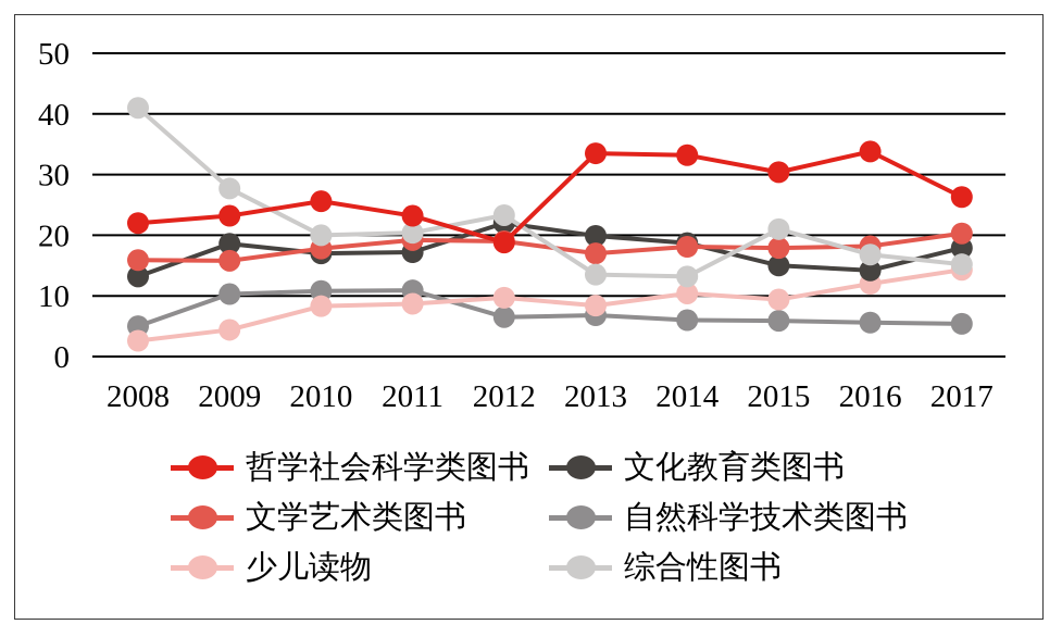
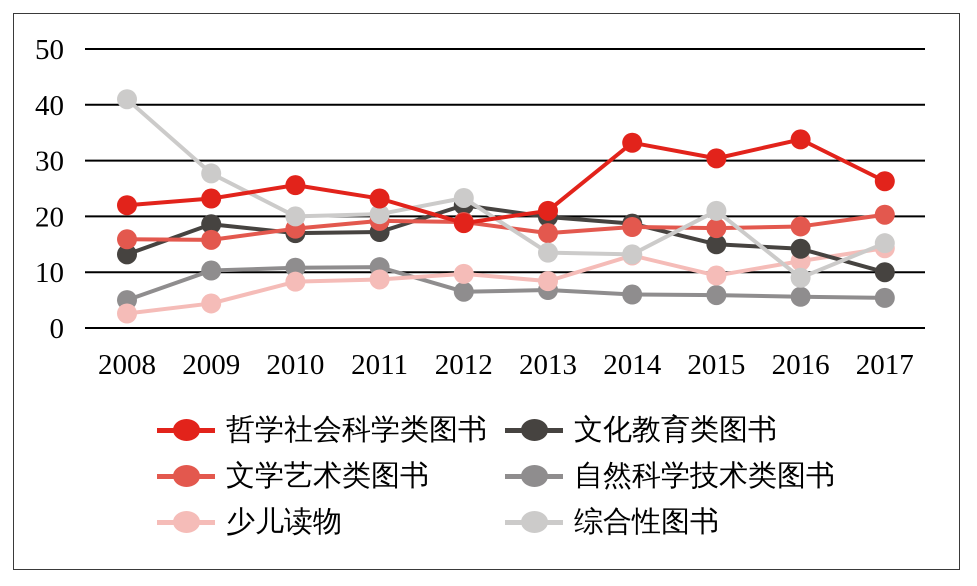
哲学社会科学类图书/2013: 34 -> 21
少儿读物/2014: 10 -> 13
综合性图书/2016: 17 -> 9
文化教育类图书/2017: 18 -> 10
